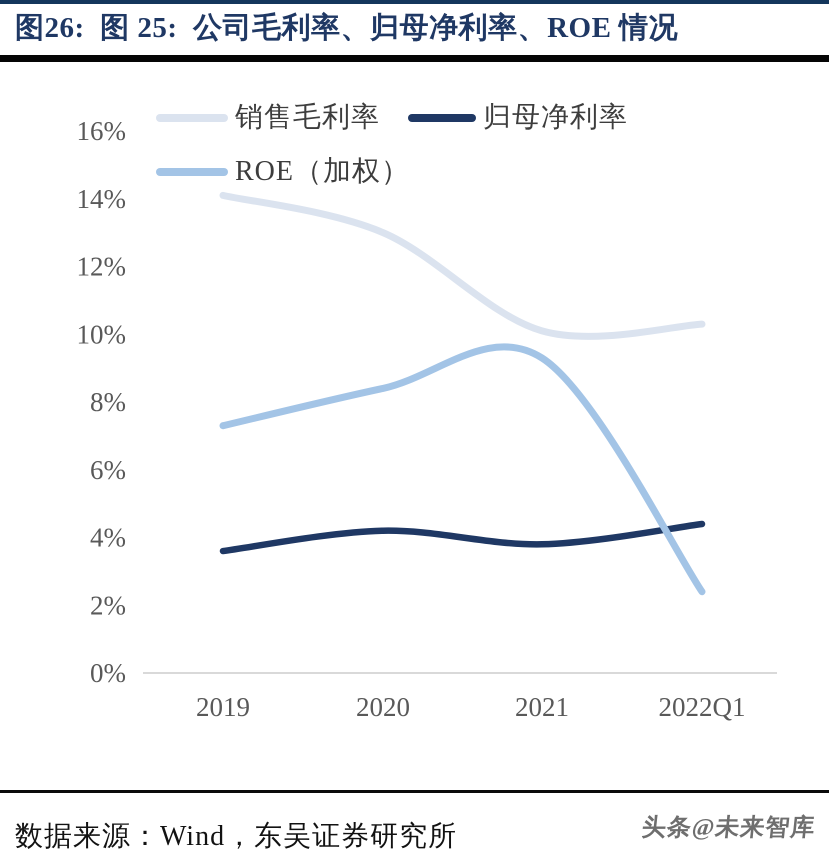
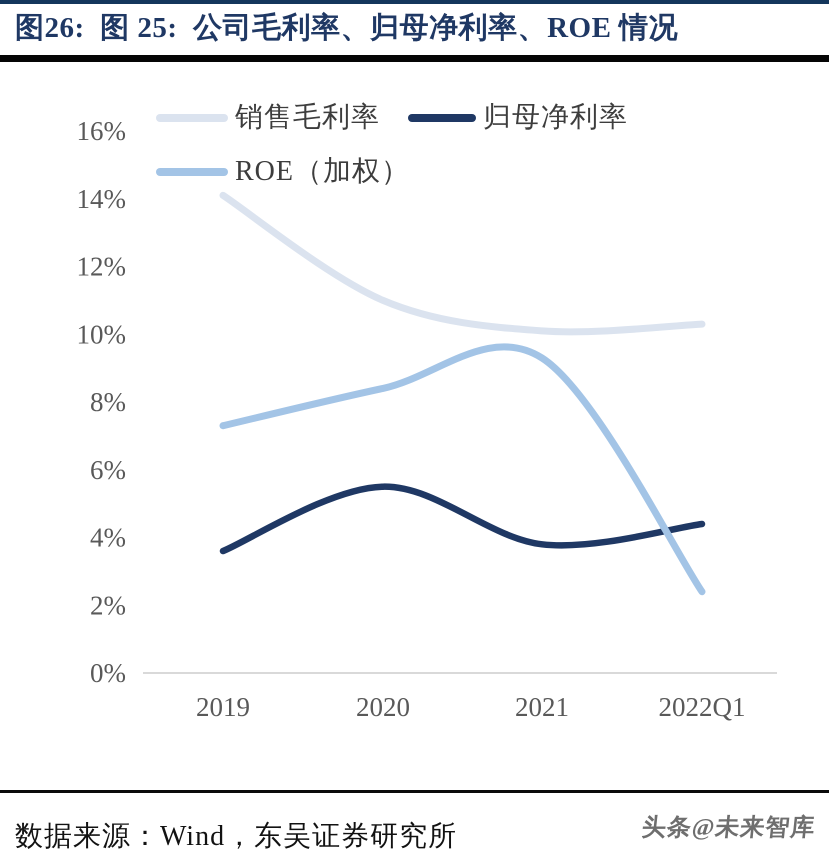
销售毛利率/2020: 13.0% -> 11.0%
归母净利率/2020: 4.2% -> 5.5%
